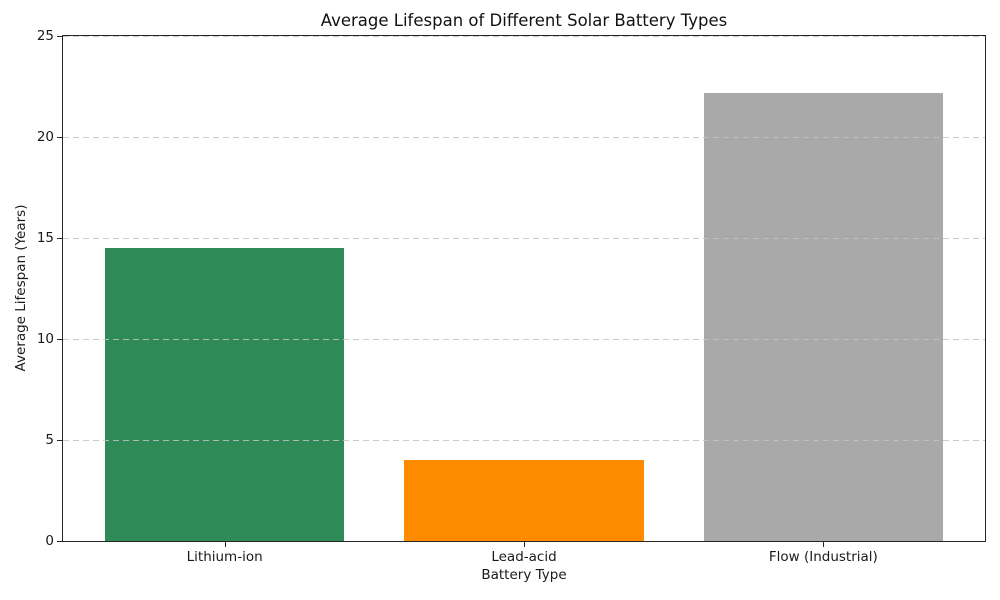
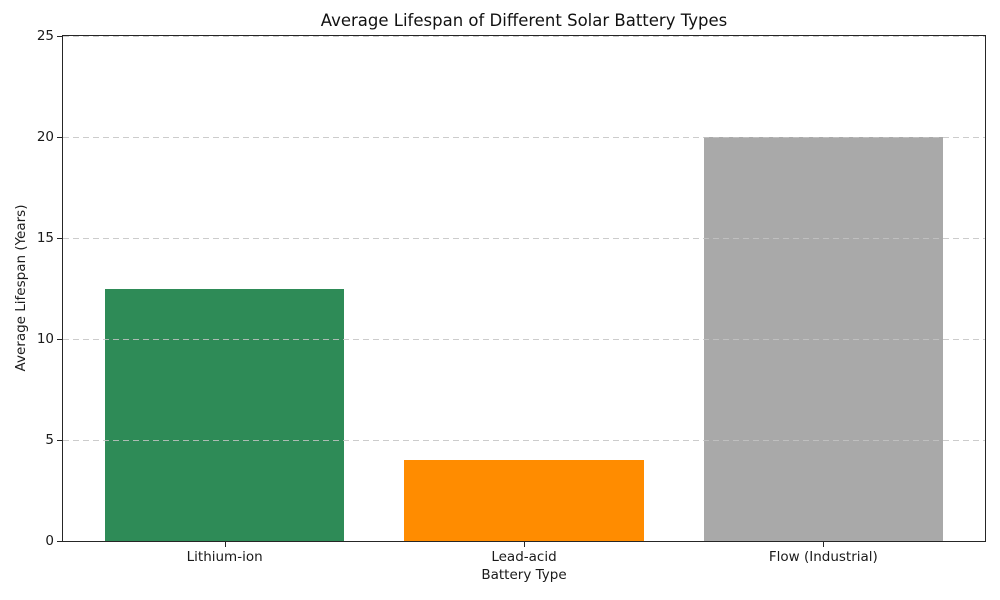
Lithium-ion: 14.5 -> 12.5
Flow (Industrial): 22.2 -> 20.0
